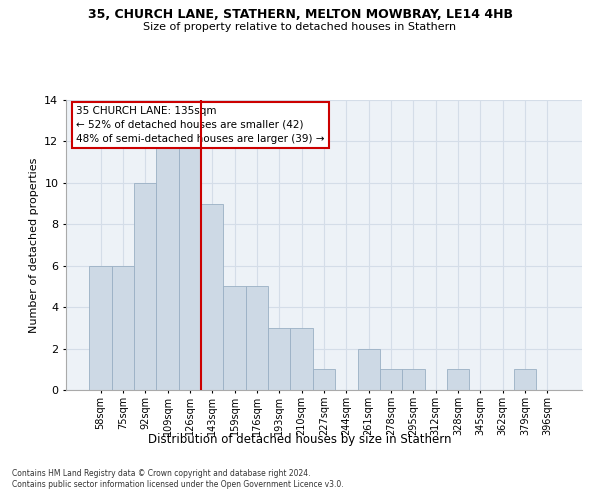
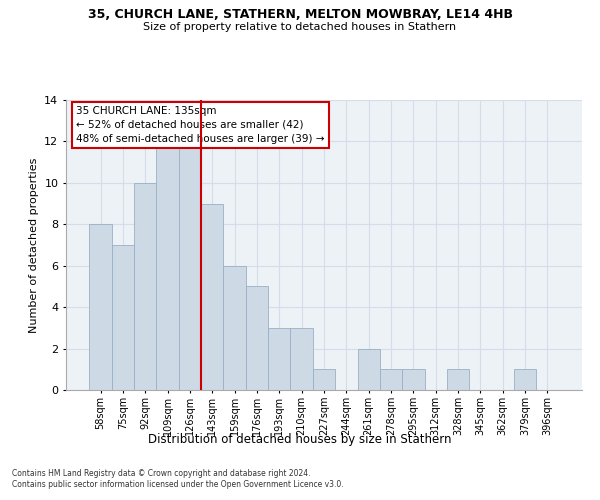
58sqm: 6 -> 8
75sqm: 6 -> 7
159sqm: 5 -> 6
